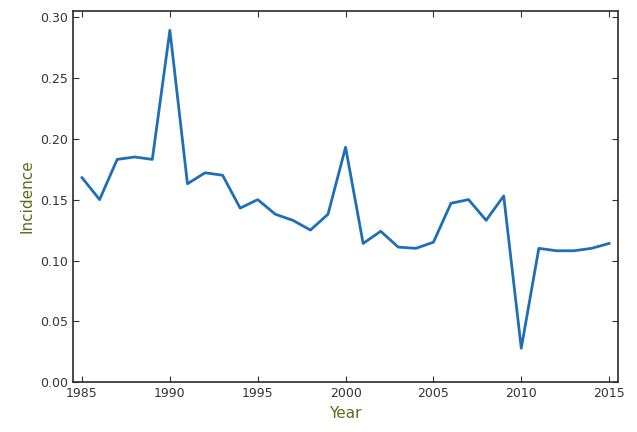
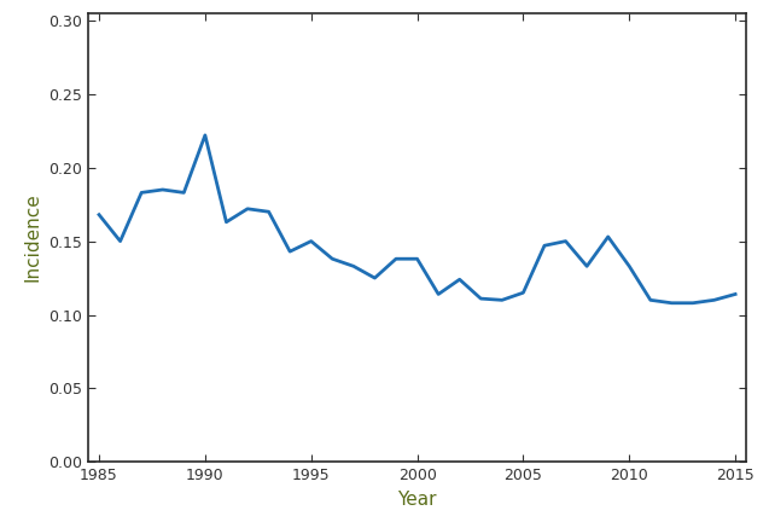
1990: 0.289 -> 0.222
2000: 0.193 -> 0.138
2010: 0.028 -> 0.133
